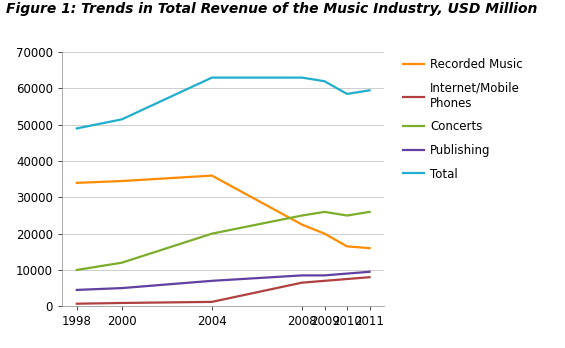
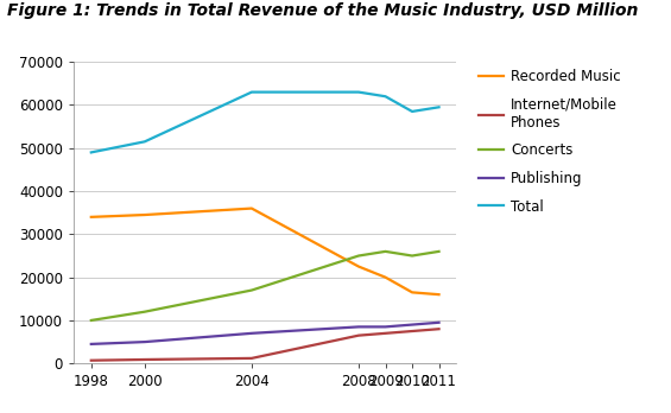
Concerts/2004: 20000 -> 17000
